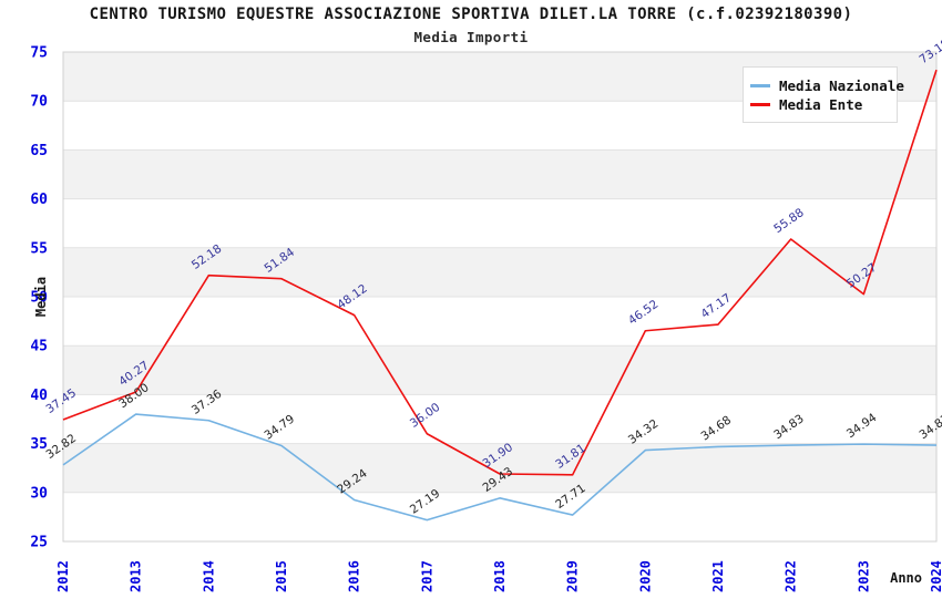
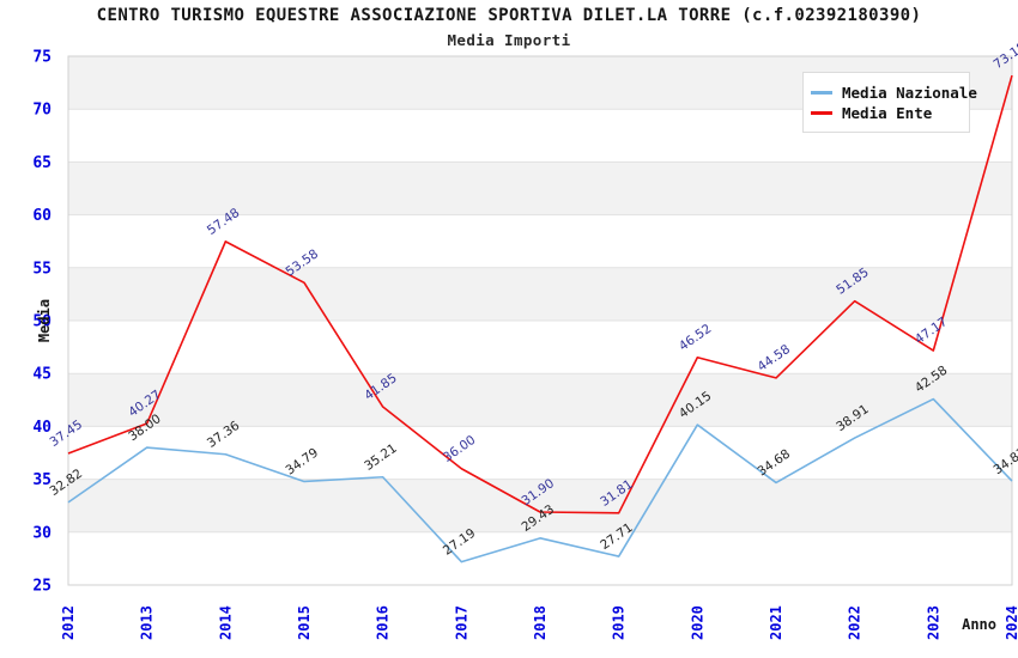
Media Ente/2014: 52.18 -> 57.48
Media Ente/2015: 51.84 -> 53.58
Media Nazionale/2016: 29.24 -> 35.21
Media Ente/2016: 48.12 -> 41.85
Media Nazionale/2020: 34.32 -> 40.15
Media Ente/2021: 47.17 -> 44.58
Media Nazionale/2022: 34.83 -> 38.91
Media Ente/2022: 55.88 -> 51.85
Media Nazionale/2023: 34.94 -> 42.58
Media Ente/2023: 50.27 -> 47.17
